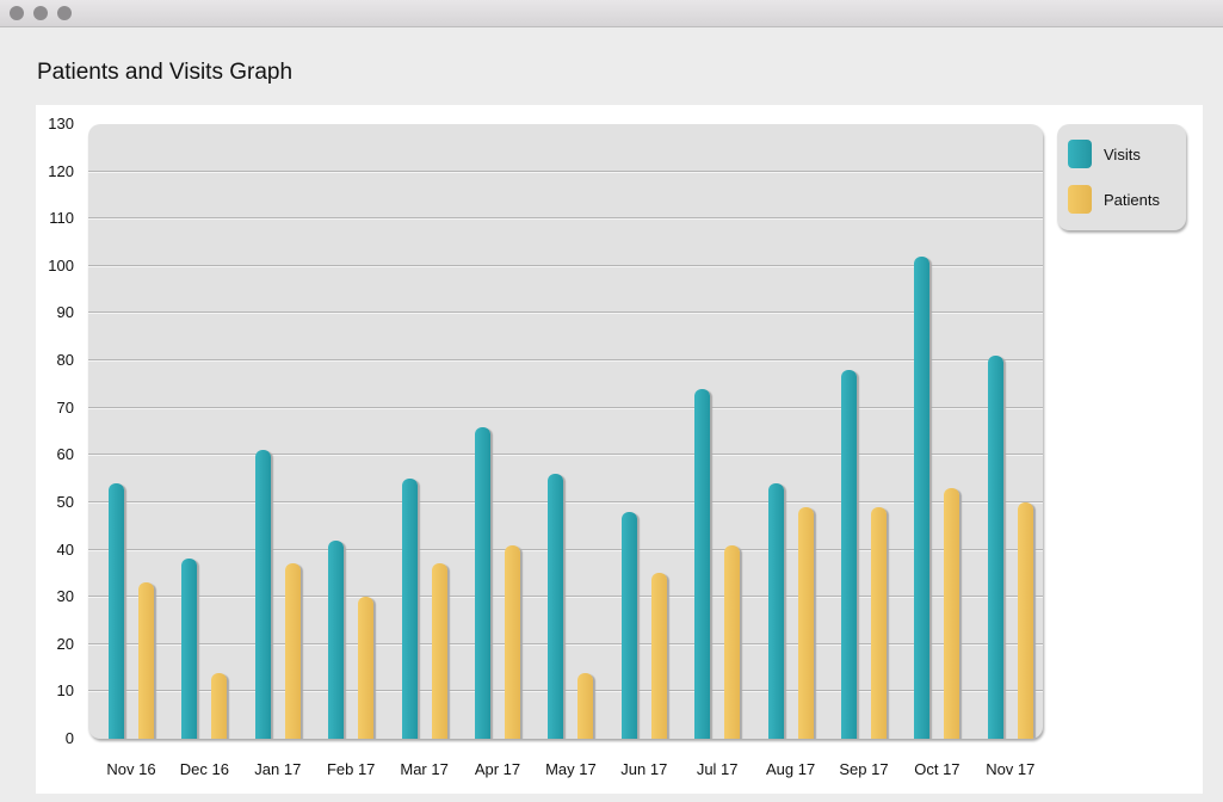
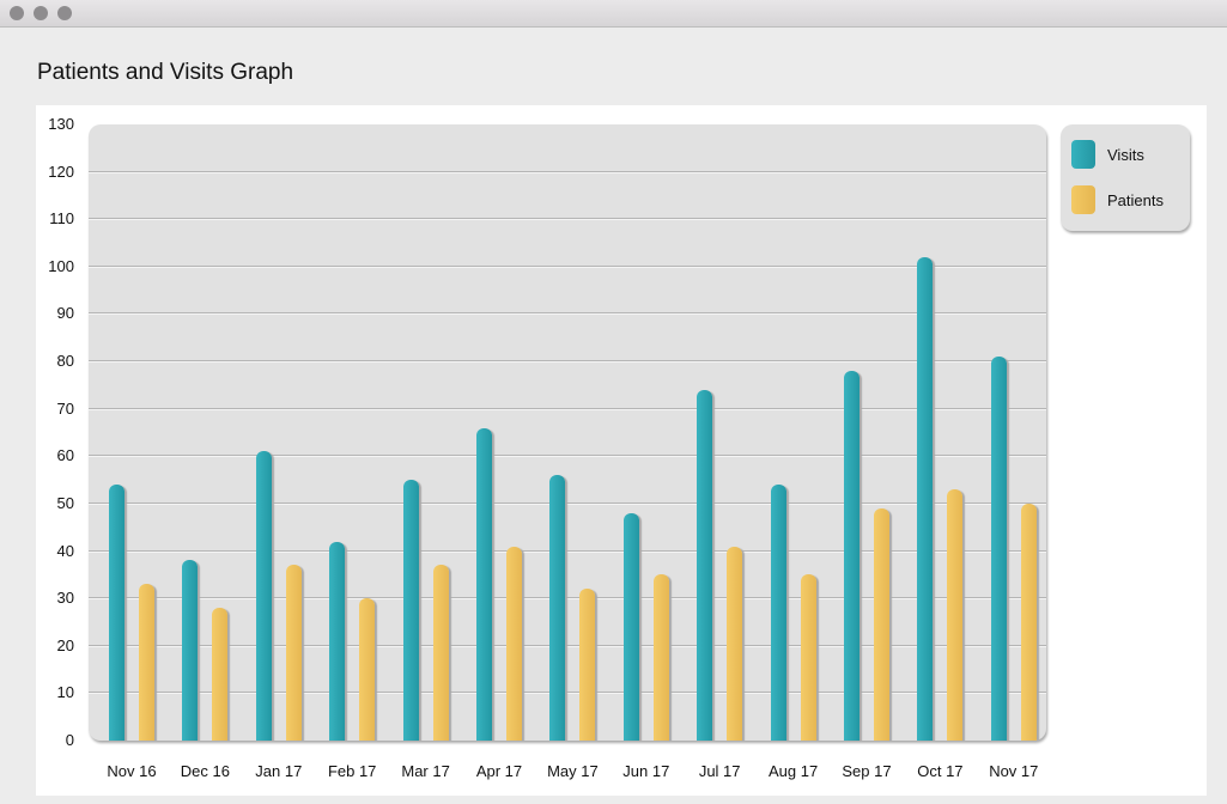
Patients/Dec 16: 14 -> 28
Patients/May 17: 14 -> 32
Patients/Aug 17: 49 -> 35
